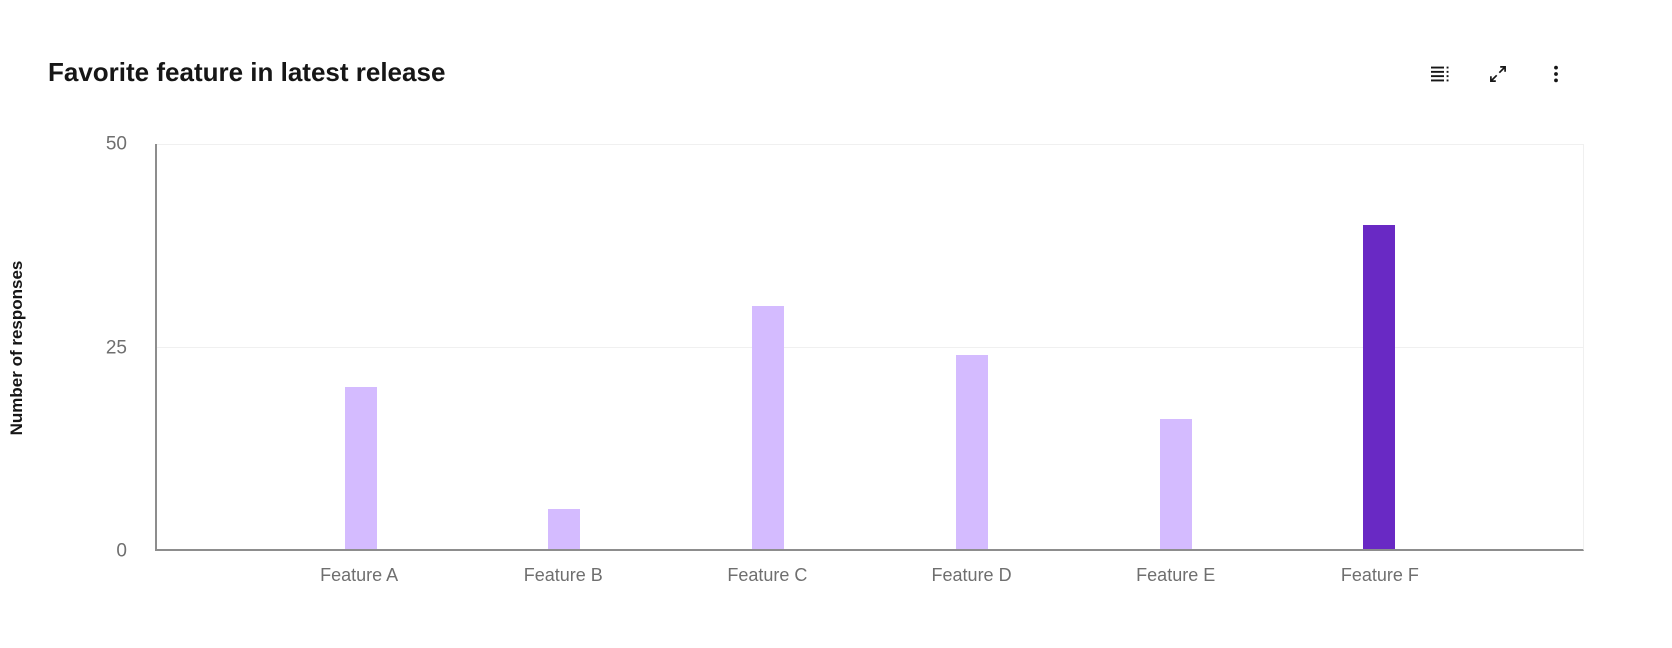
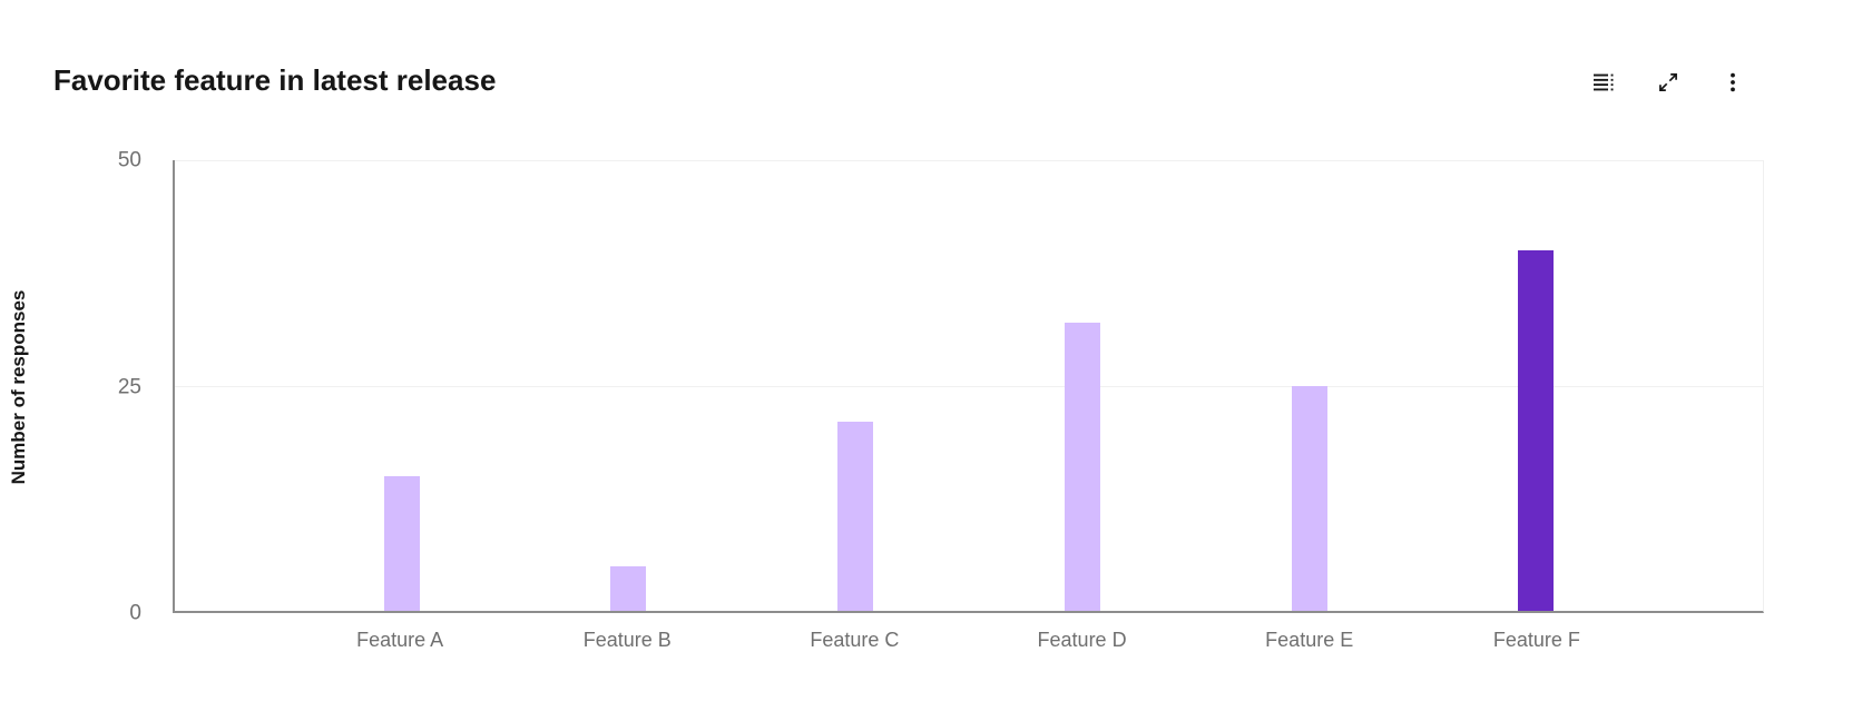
Feature A: 20 -> 15
Feature C: 30 -> 21
Feature D: 24 -> 32
Feature E: 16 -> 25
